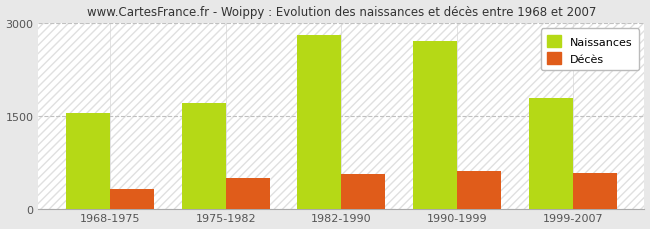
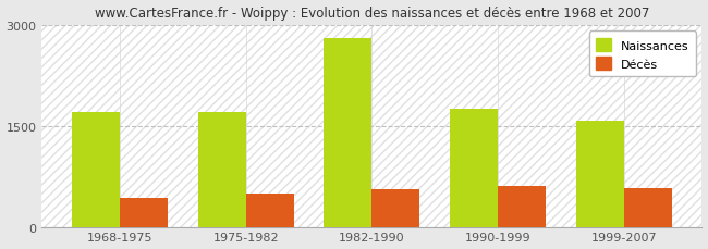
Naissances/1968-1975: 1540 -> 1700
Décès/1968-1975: 320 -> 430
Naissances/1990-1999: 2700 -> 1760
Naissances/1999-2007: 1780 -> 1580
